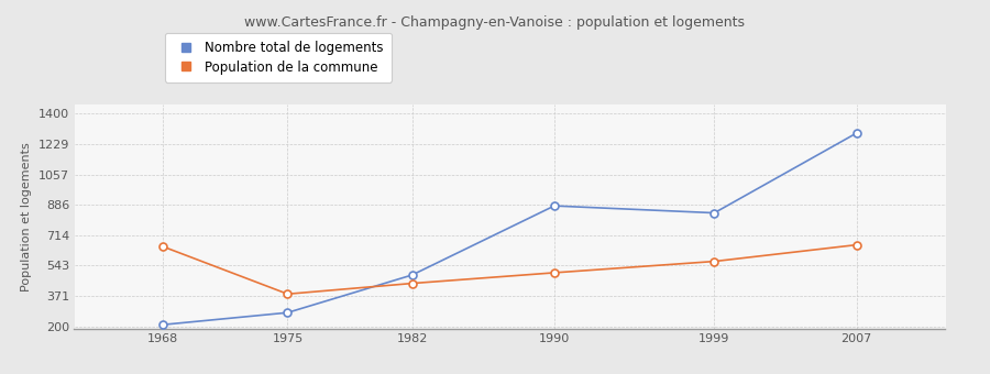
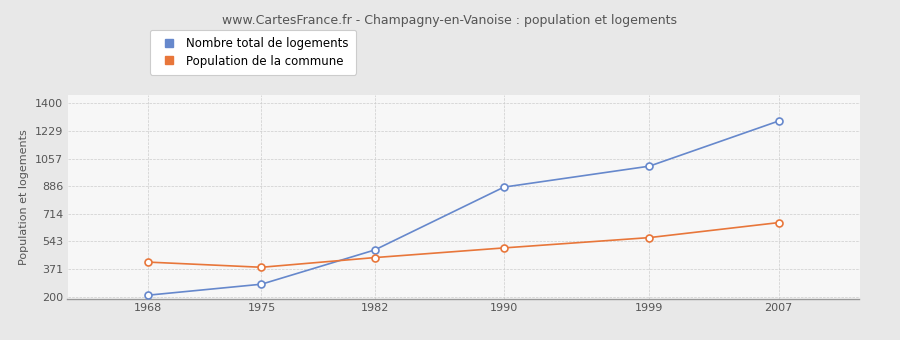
Population de la commune/1968: 650 -> 420
Nombre total de logements/1999: 840 -> 1010
